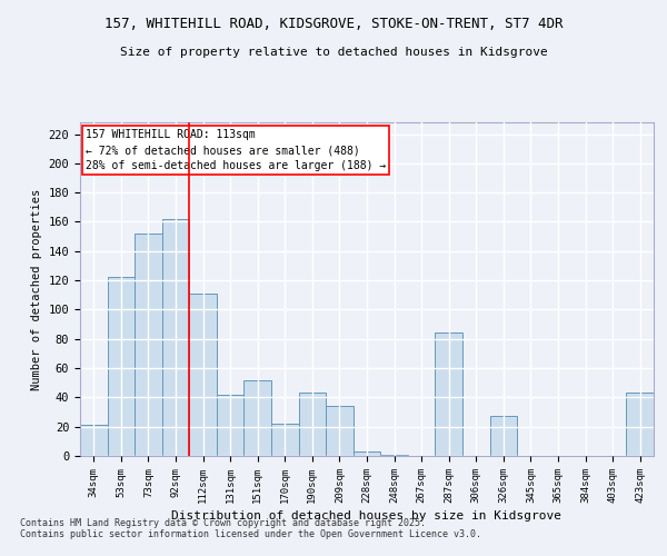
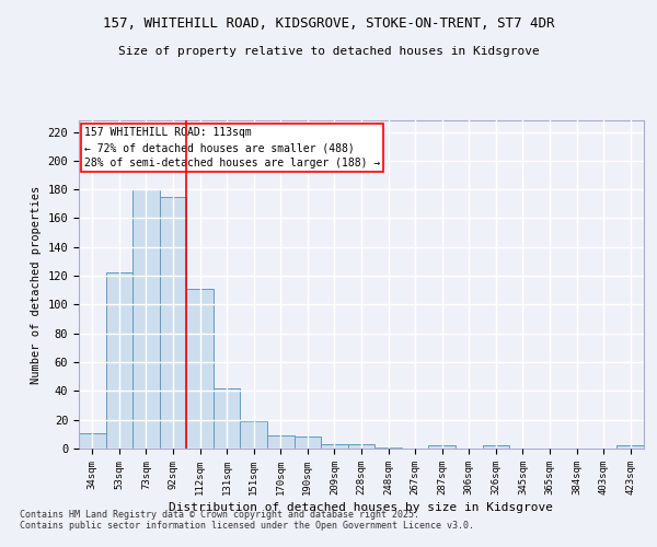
34sqm: 21 -> 11
73sqm: 152 -> 180
92sqm: 162 -> 175
151sqm: 52 -> 19
170sqm: 22 -> 9
190sqm: 43 -> 8
209sqm: 34 -> 3
287sqm: 84 -> 2
326sqm: 27 -> 2
423sqm: 43 -> 2
